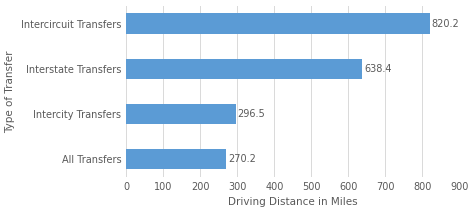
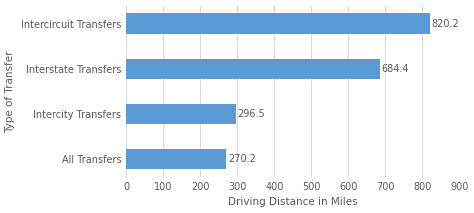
Interstate Transfers: 638.4 -> 684.4
